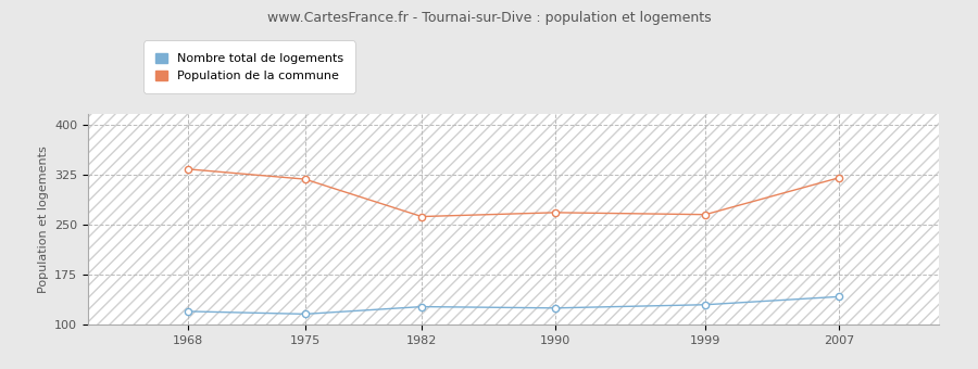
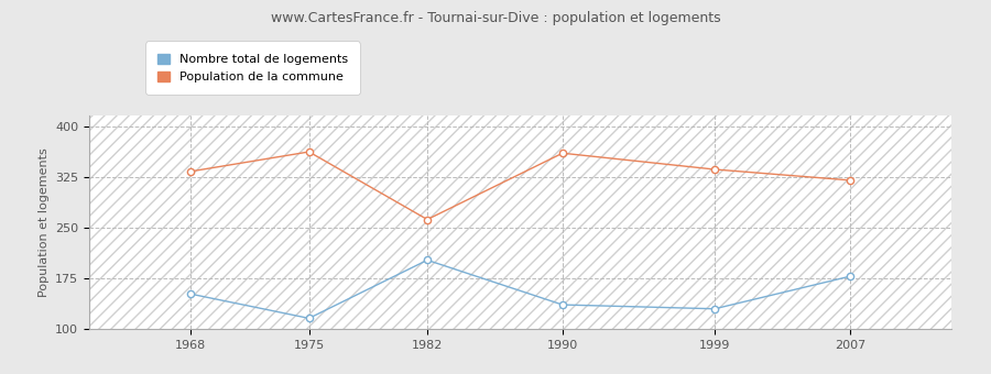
Nombre total de logements/1968: 120 -> 152
Population de la commune/1975: 318 -> 362
Nombre total de logements/1982: 127 -> 202
Nombre total de logements/1990: 125 -> 136
Population de la commune/1990: 268 -> 360
Population de la commune/1999: 265 -> 336
Nombre total de logements/2007: 142 -> 178
